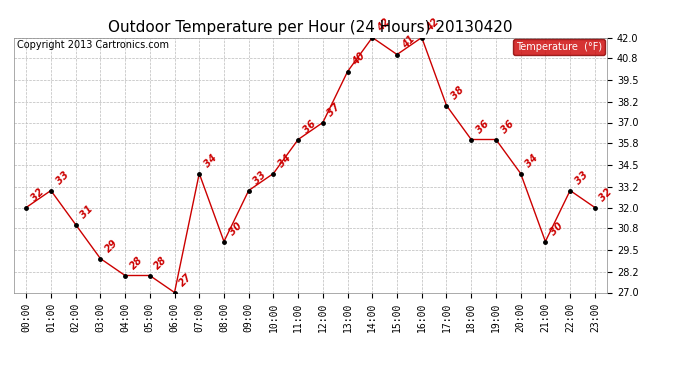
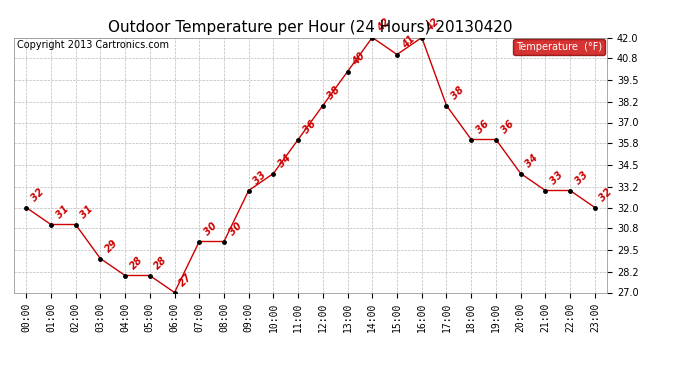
01:00: 33 -> 31
07:00: 34 -> 30
12:00: 37 -> 38
21:00: 30 -> 33
